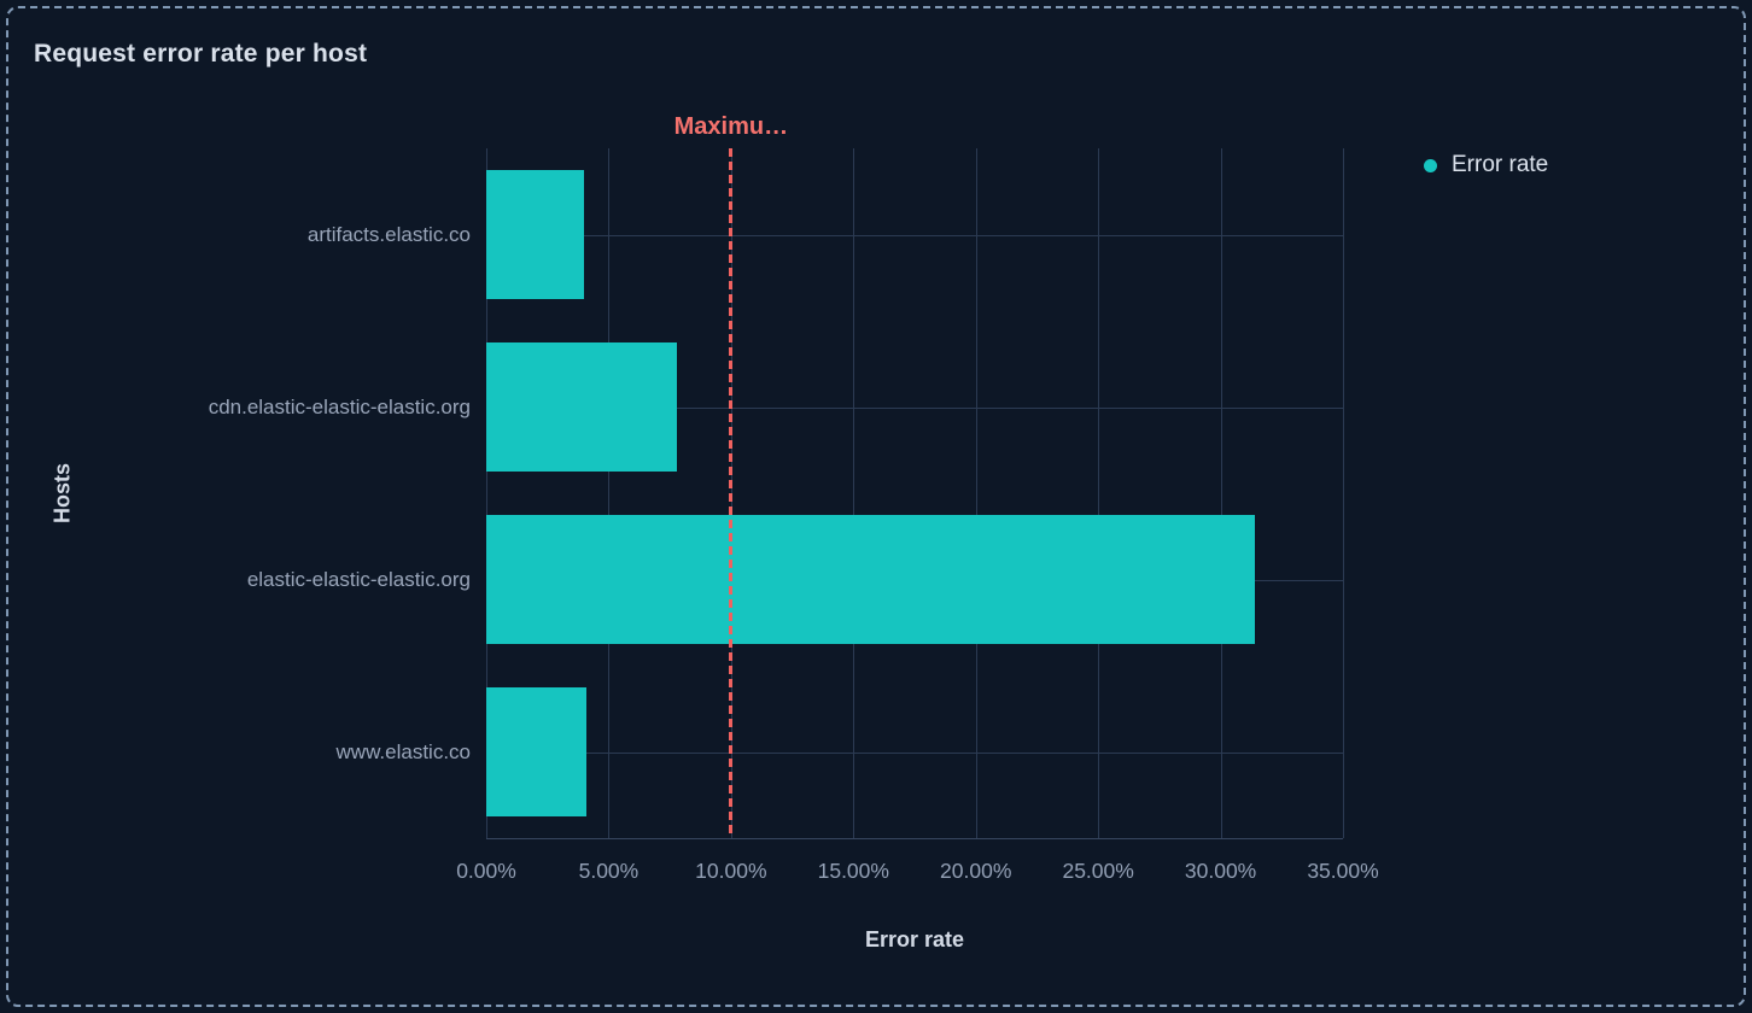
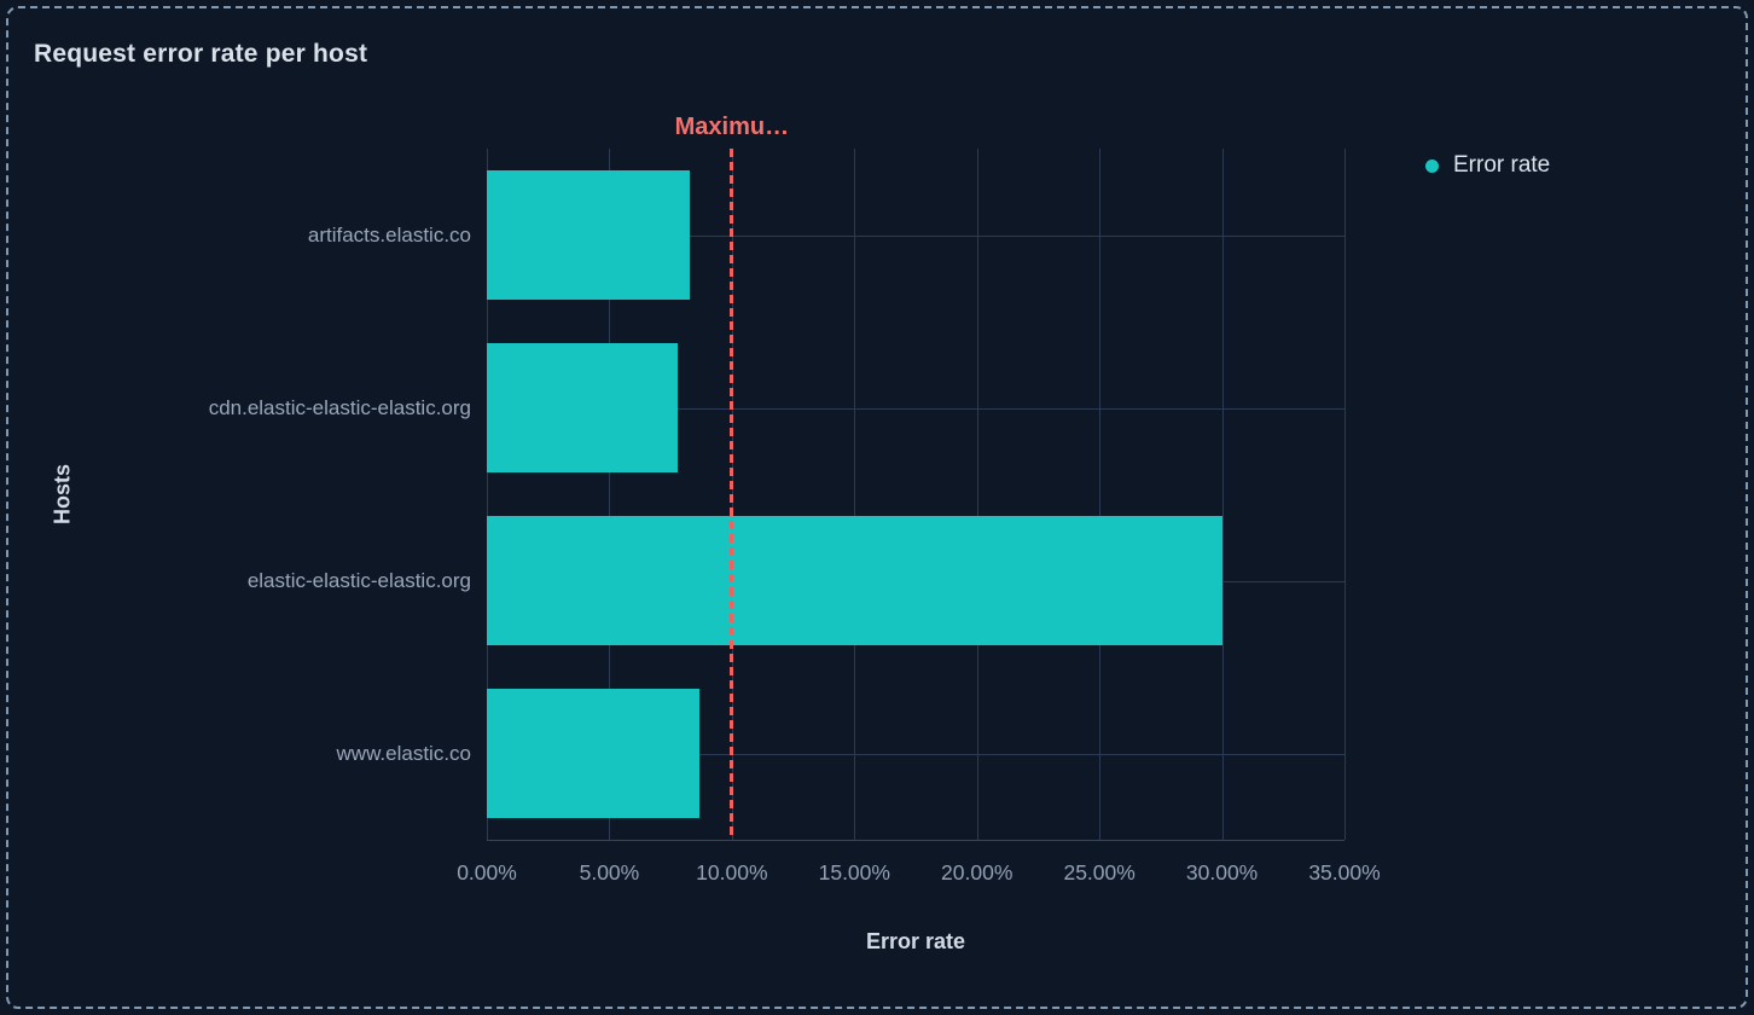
artifacts.elastic.co: 4.0% -> 8.3%
elastic-elastic-elastic.org: 31.4% -> 30.0%
www.elastic.co: 4.1% -> 8.7%
